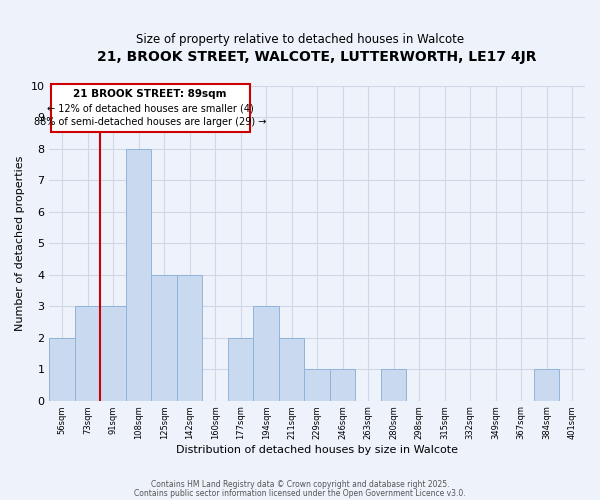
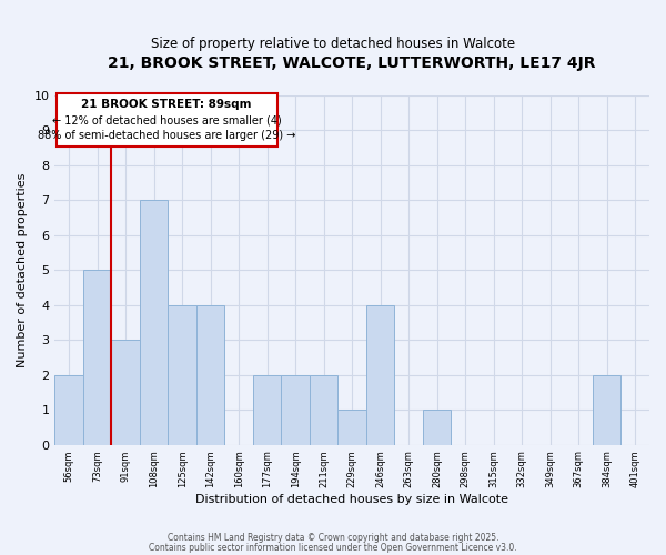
73sqm: 3 -> 5
108sqm: 8 -> 7
194sqm: 3 -> 2
246sqm: 1 -> 4
384sqm: 1 -> 2
